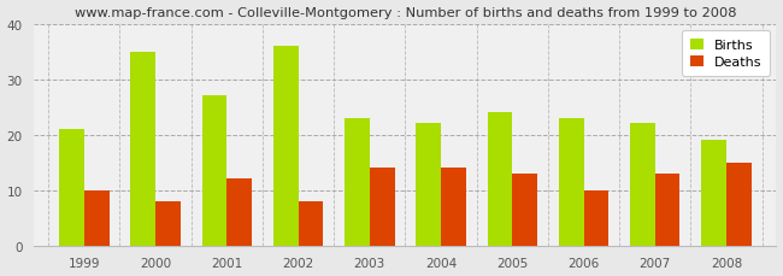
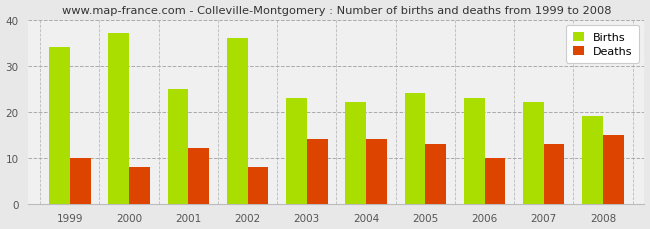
Births/1999: 21 -> 34
Births/2000: 35 -> 37
Births/2001: 27 -> 25
